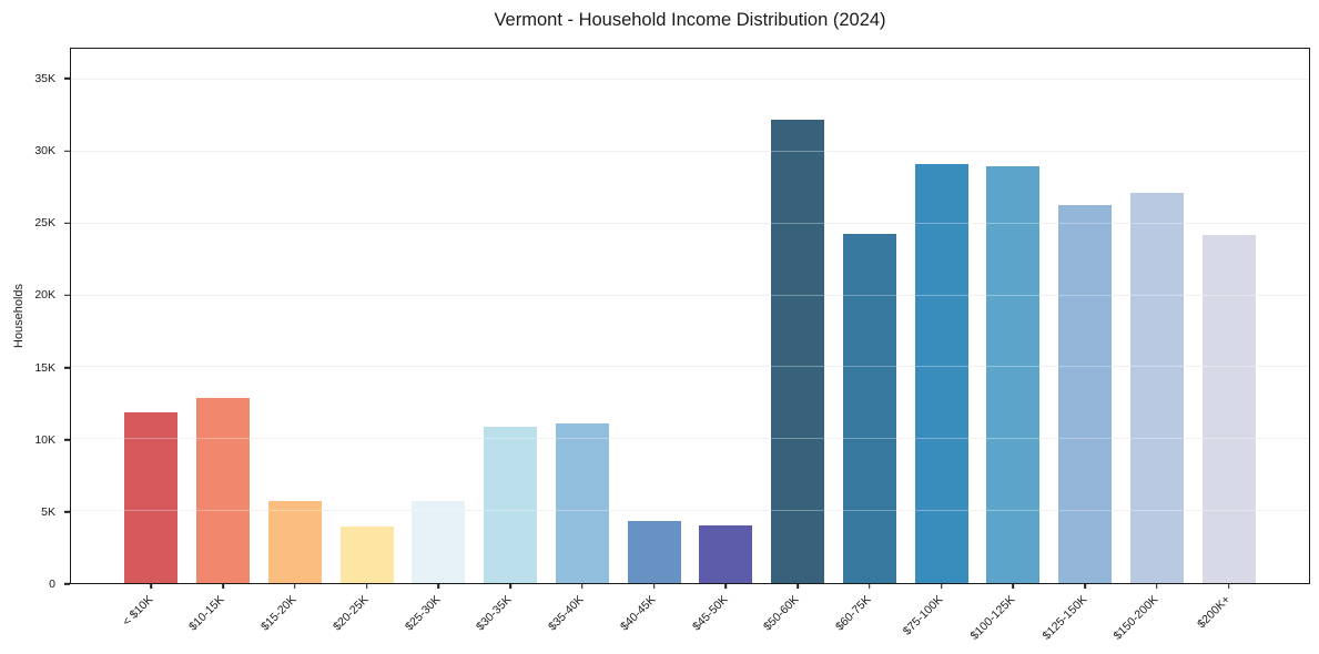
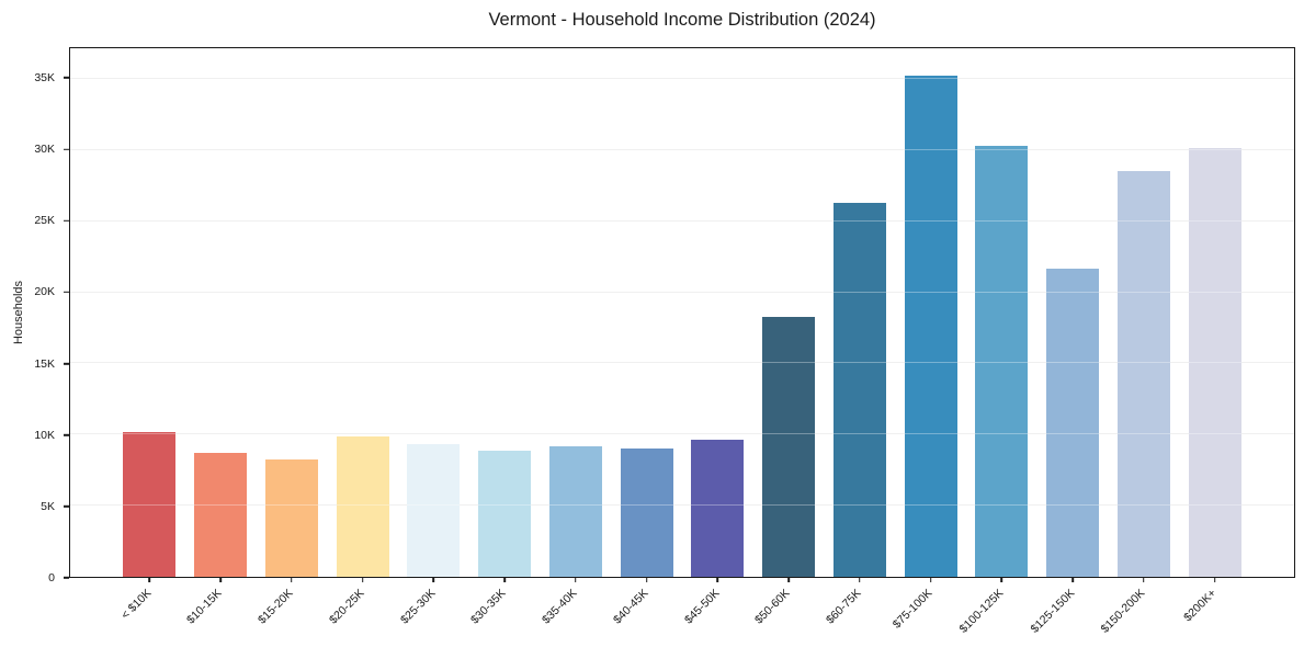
< $10K: 11.9K -> 10.2K
$10-15K: 12.9K -> 8.7K
$15-20K: 5.7K -> 8.2K
$20-25K: 3.9K -> 9.8K
$25-30K: 5.7K -> 9.4K
$30-35K: 10.9K -> 8.9K
$35-40K: 11.1K -> 9.2K
$40-45K: 4.3K -> 9.0K
$45-50K: 4.0K -> 9.6K
$50-60K: 32.2K -> 18.3K
$60-75K: 24.3K -> 26.3K
$75-100K: 29.1K -> 35.2K
$100-125K: 29.0K -> 30.3K
$125-150K: 26.3K -> 21.6K
$150-200K: 27.1K -> 28.6K
$200K+: 24.2K -> 30.2K
